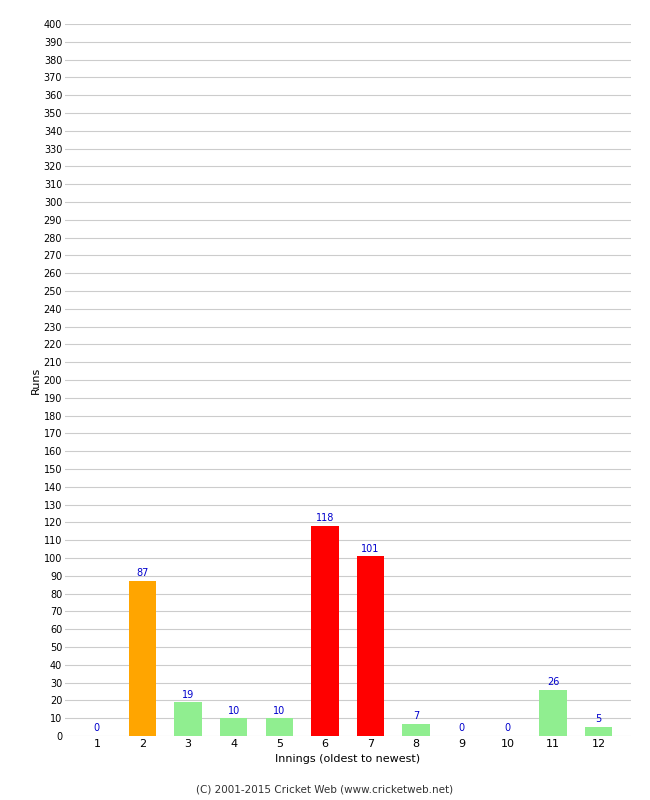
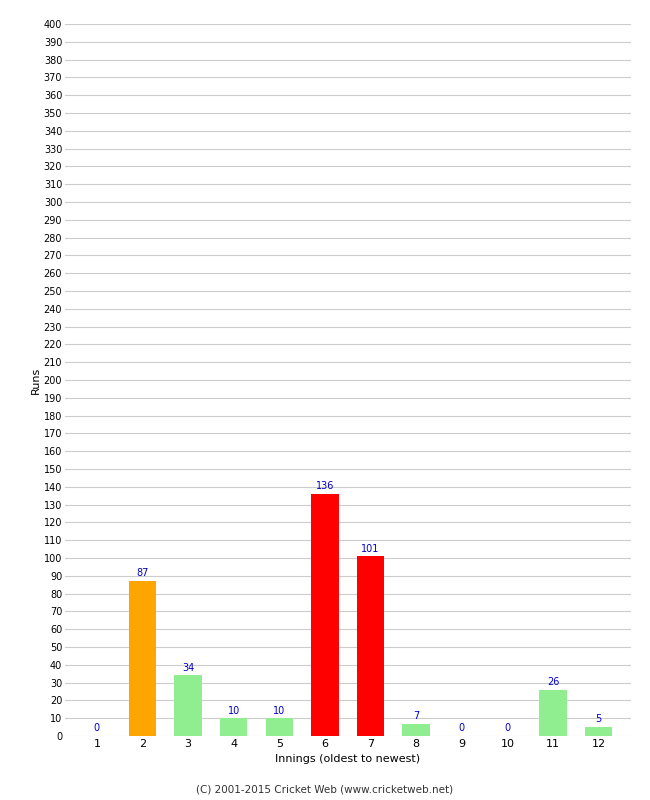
3: 19 -> 34
6: 118 -> 136
